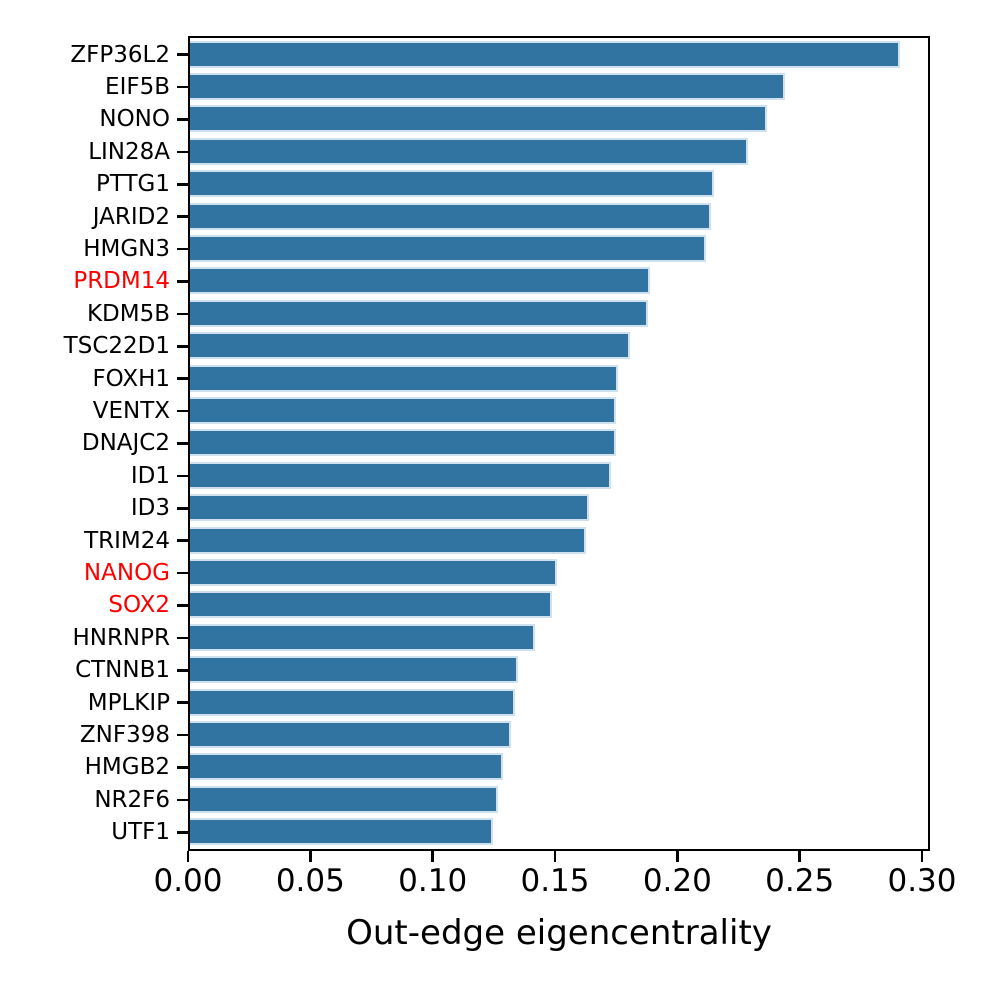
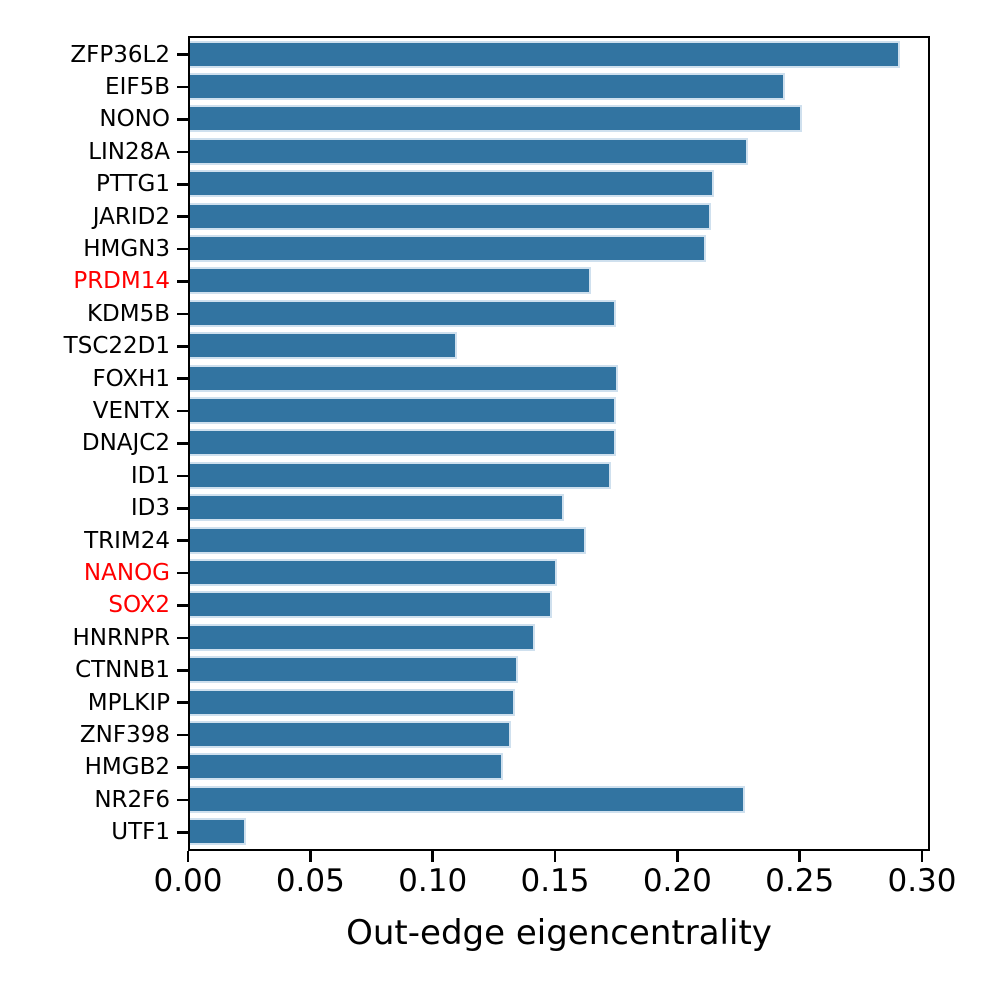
NONO: 0.236 -> 0.250
PRDM14: 0.188 -> 0.164
KDM5B: 0.187 -> 0.174
TSC22D1: 0.180 -> 0.109
ID3: 0.163 -> 0.153
NR2F6: 0.126 -> 0.227
UTF1: 0.124 -> 0.023
